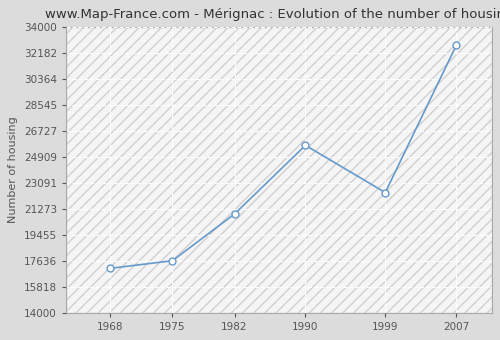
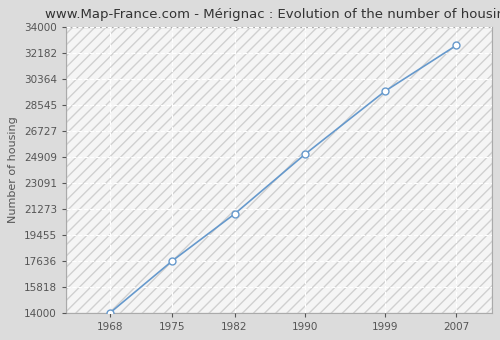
1968: 17100 -> 14000
1990: 25700 -> 25100
1999: 22400 -> 29500
